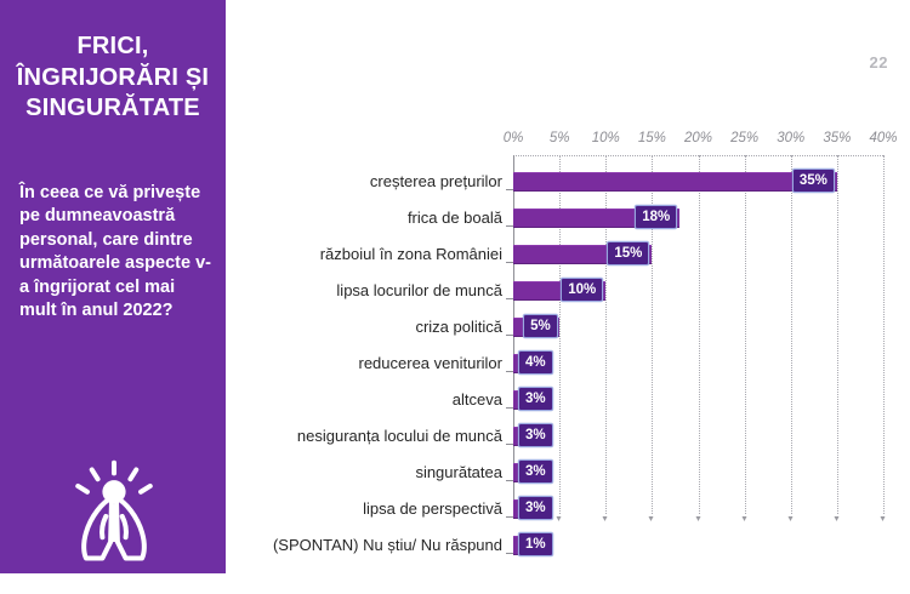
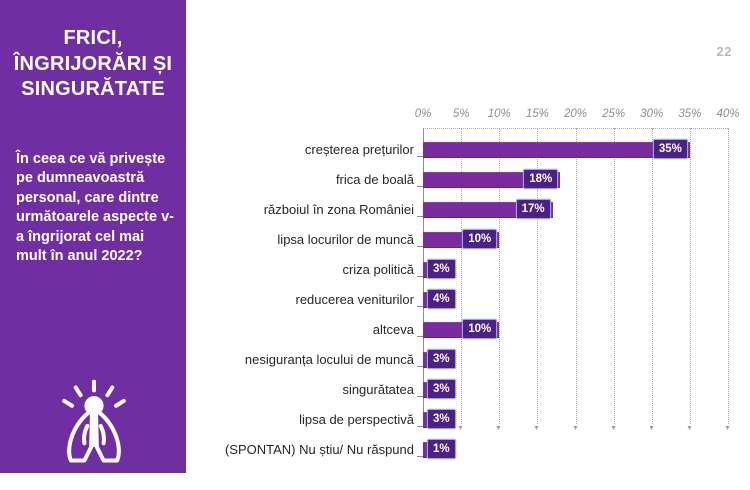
războiul în zona României: 15% -> 17%
criza politică: 5% -> 3%
altceva: 3% -> 10%
